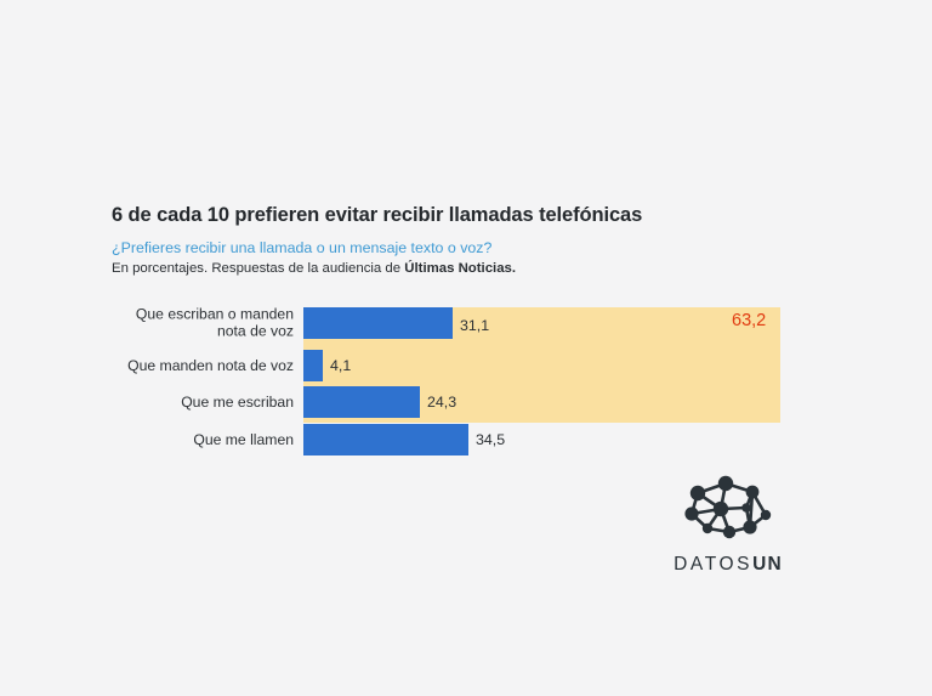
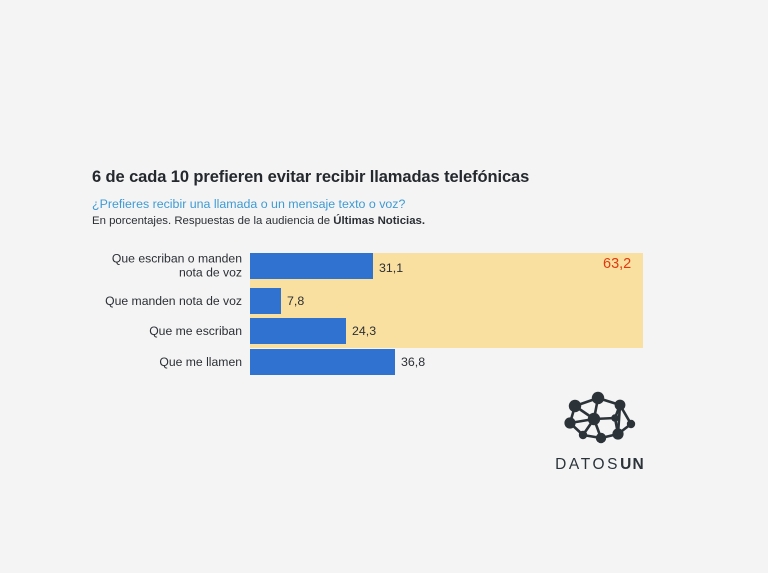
Que manden nota de voz: 4,1 -> 7,8
Que me llamen: 34,5 -> 36,8
